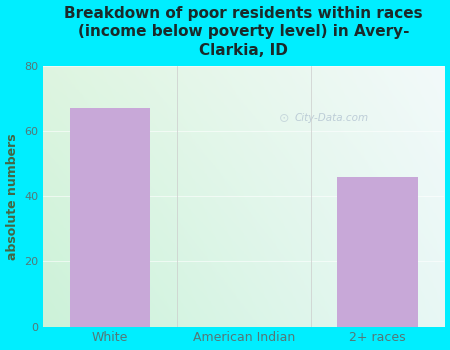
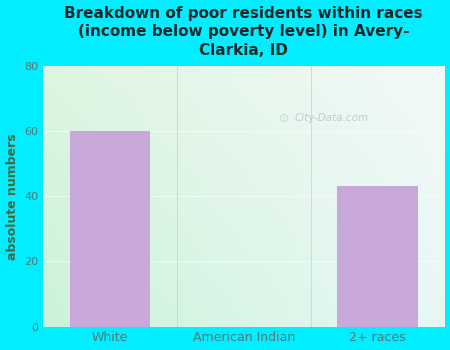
White: 67 -> 60
2+ races: 46 -> 43
